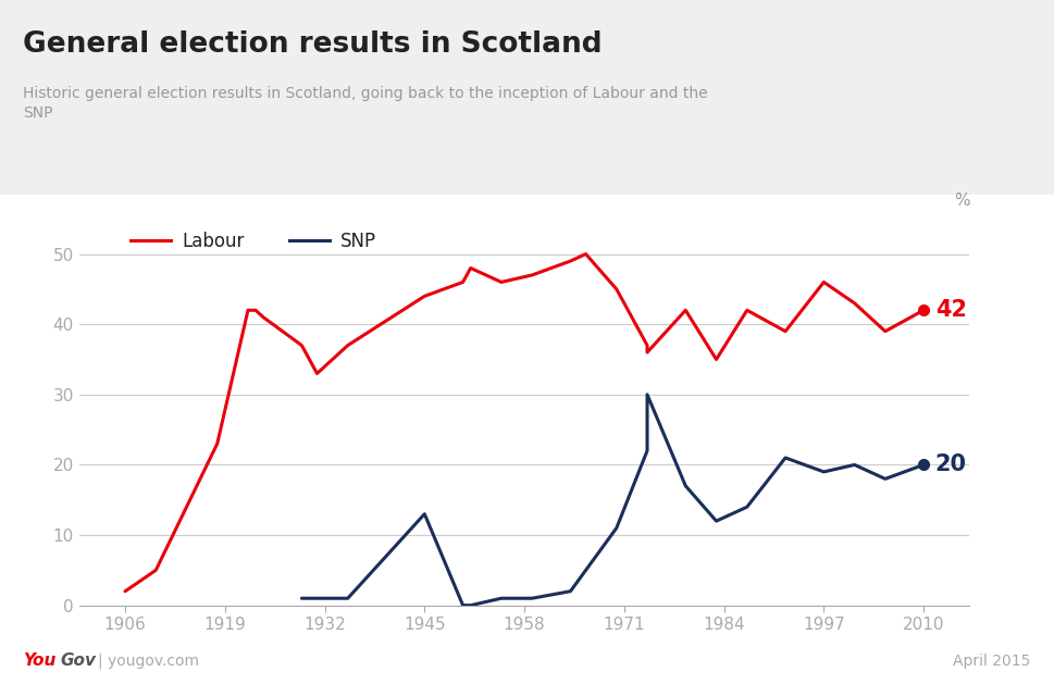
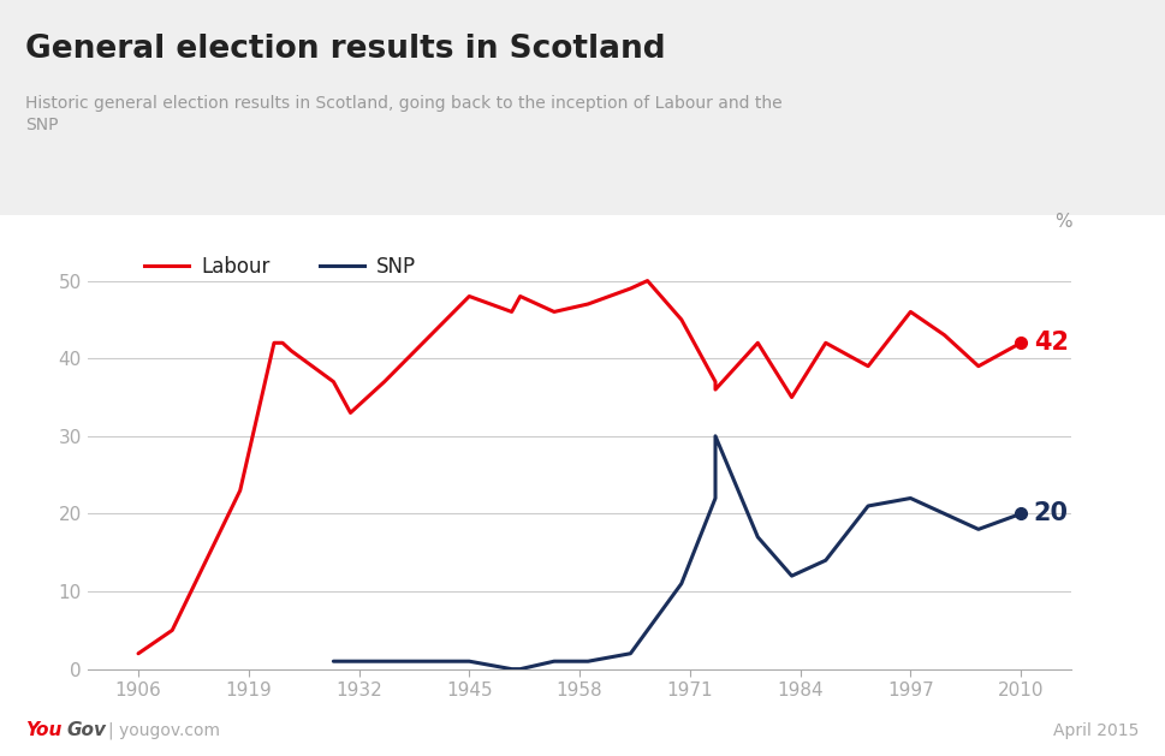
Labour/1945: 44 -> 48
SNP/1945: 13 -> 1
SNP/1997: 19 -> 22
